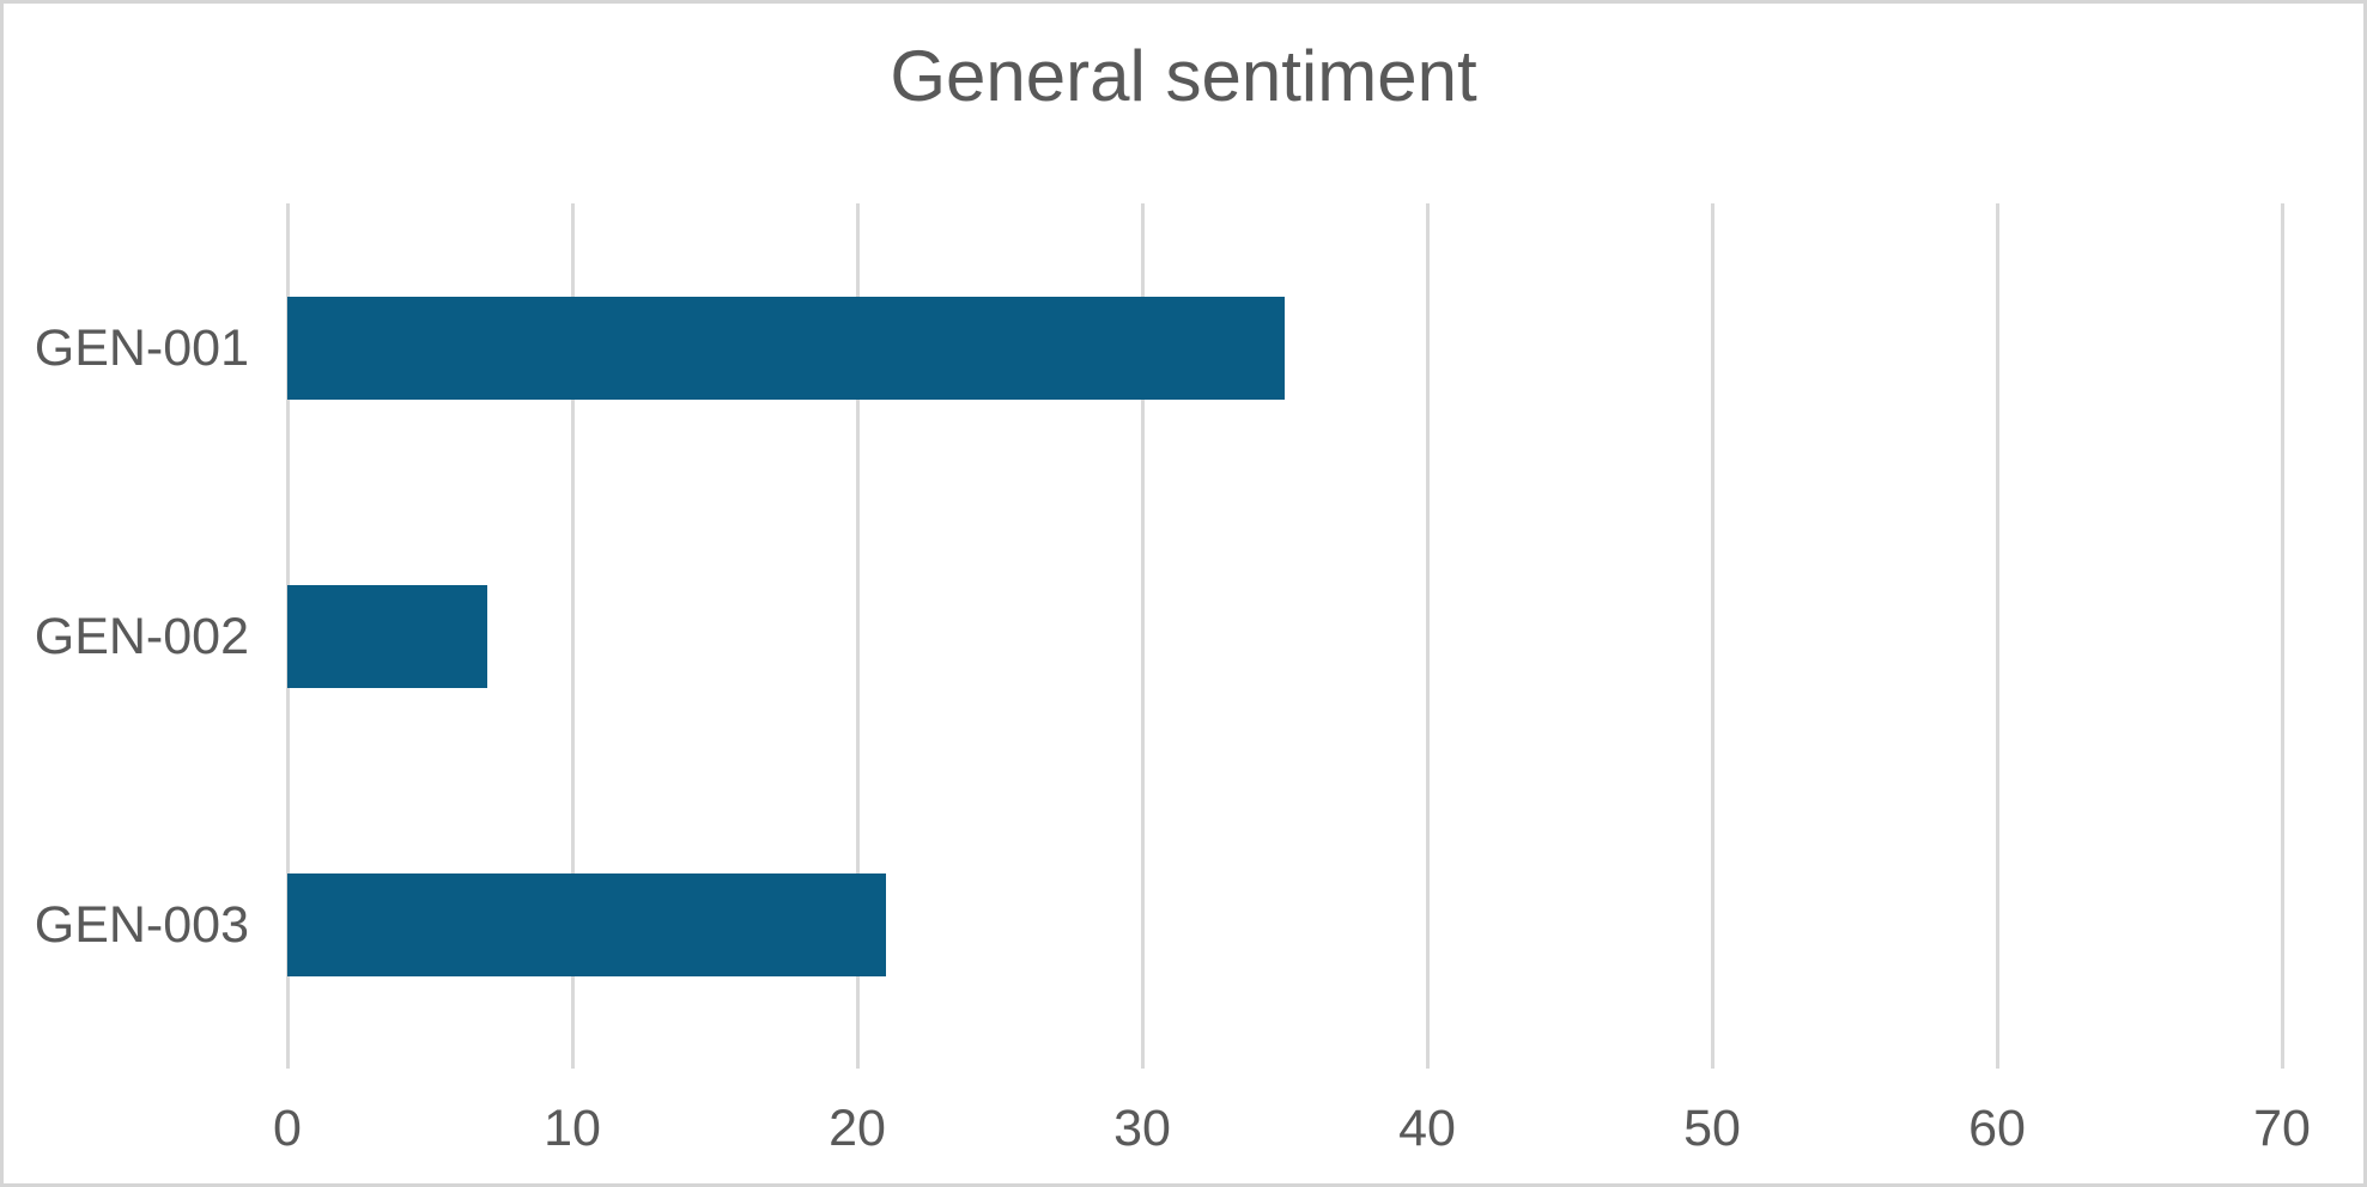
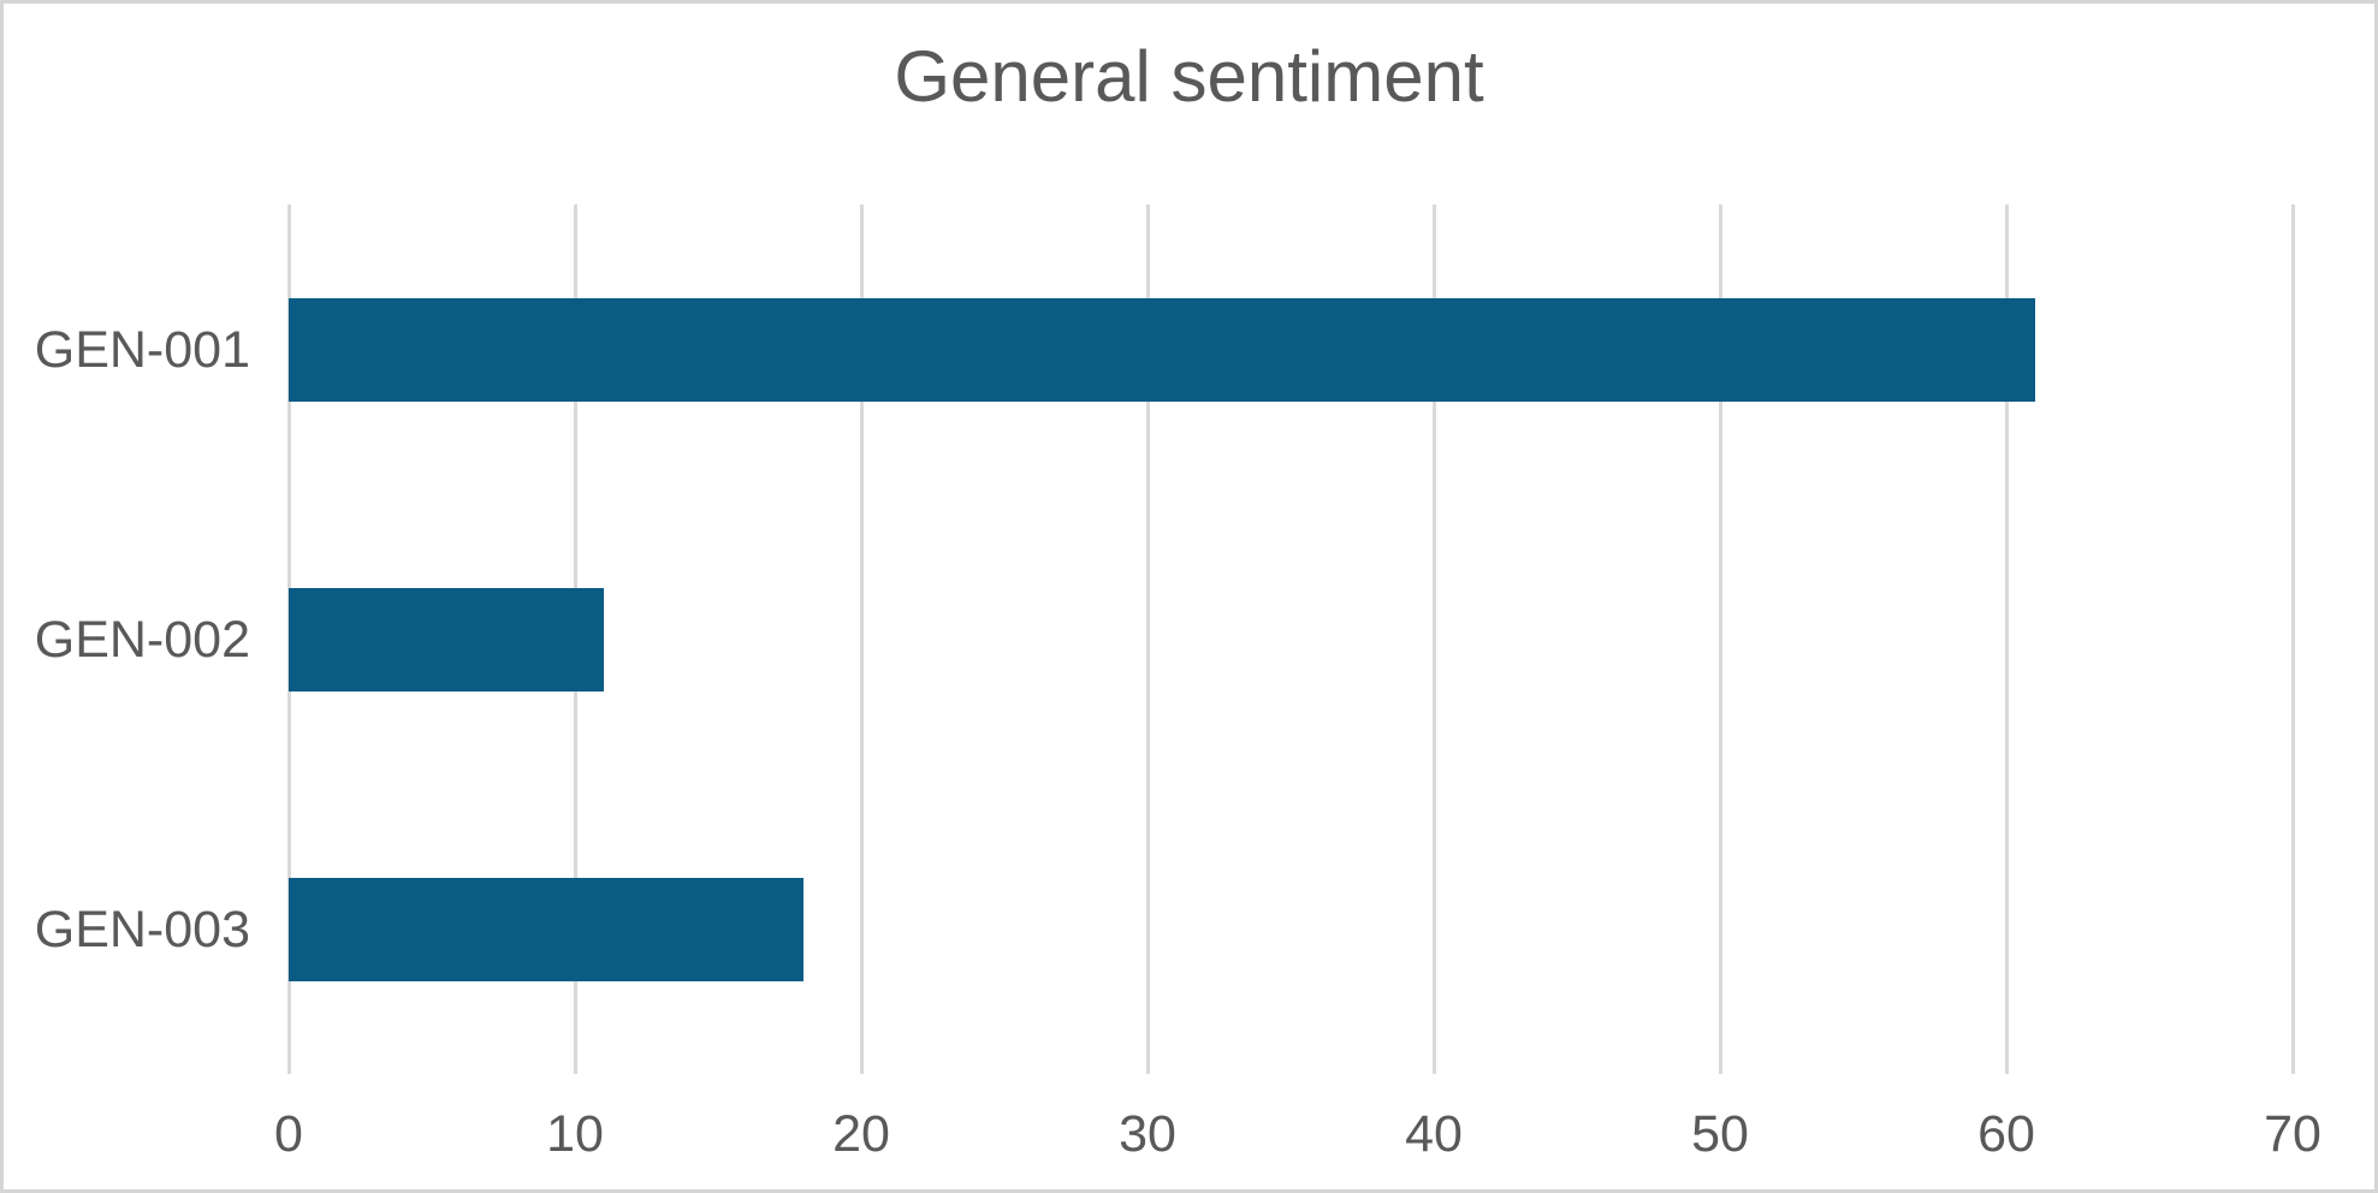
GEN-001: 35 -> 61
GEN-002: 7 -> 11
GEN-003: 21 -> 18
